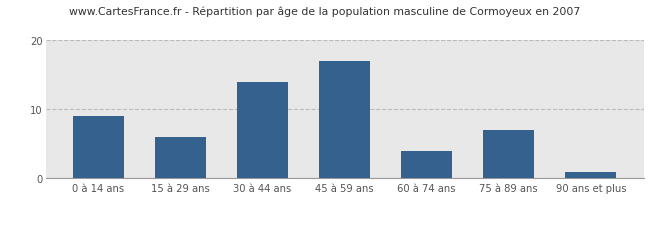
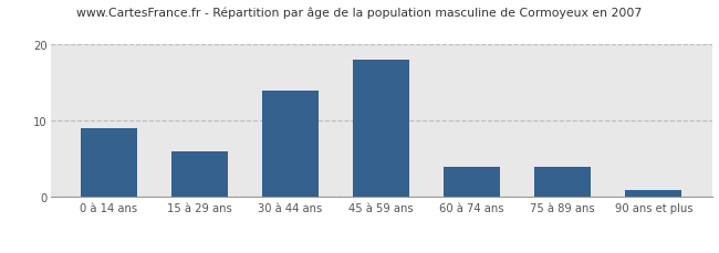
45 à 59 ans: 17 -> 18
75 à 89 ans: 7 -> 4
